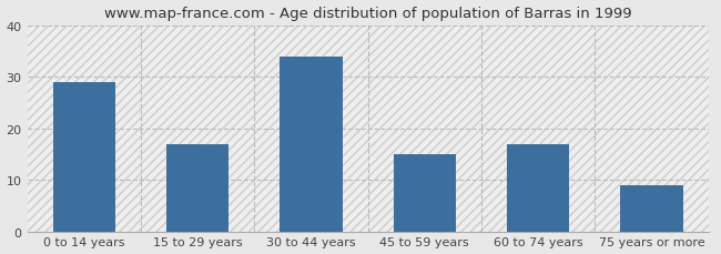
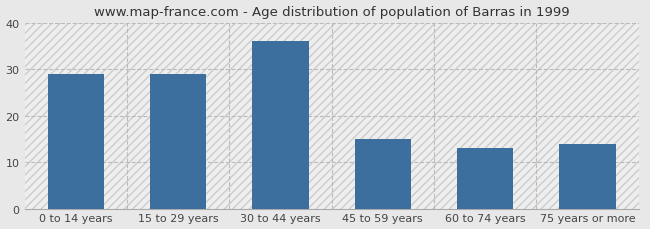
15 to 29 years: 17 -> 29
30 to 44 years: 34 -> 36
60 to 74 years: 17 -> 13
75 years or more: 9 -> 14
